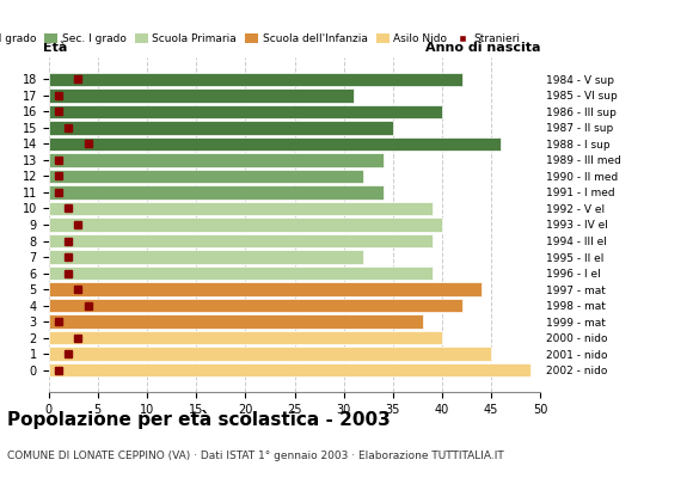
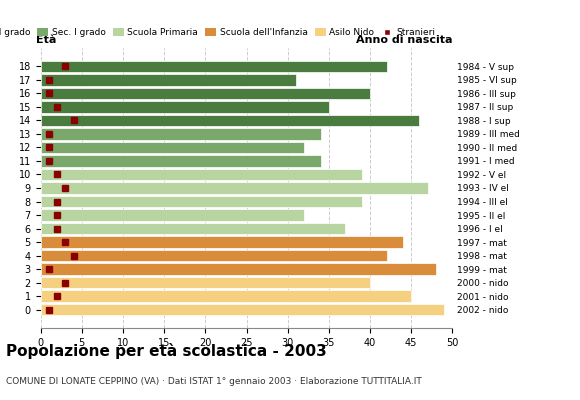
9: 40 -> 47
6: 39 -> 37
3: 38 -> 48
